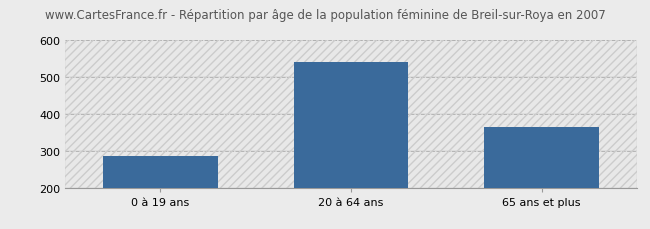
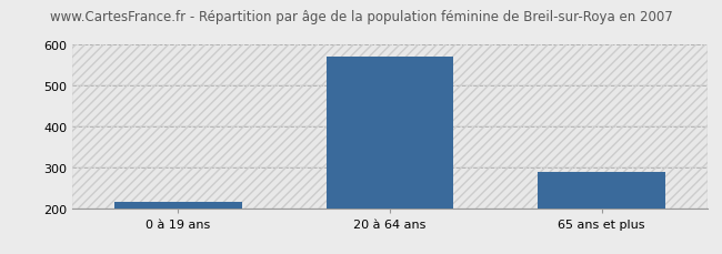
0 à 19 ans: 285 -> 215
20 à 64 ans: 540 -> 570
65 ans et plus: 365 -> 288
